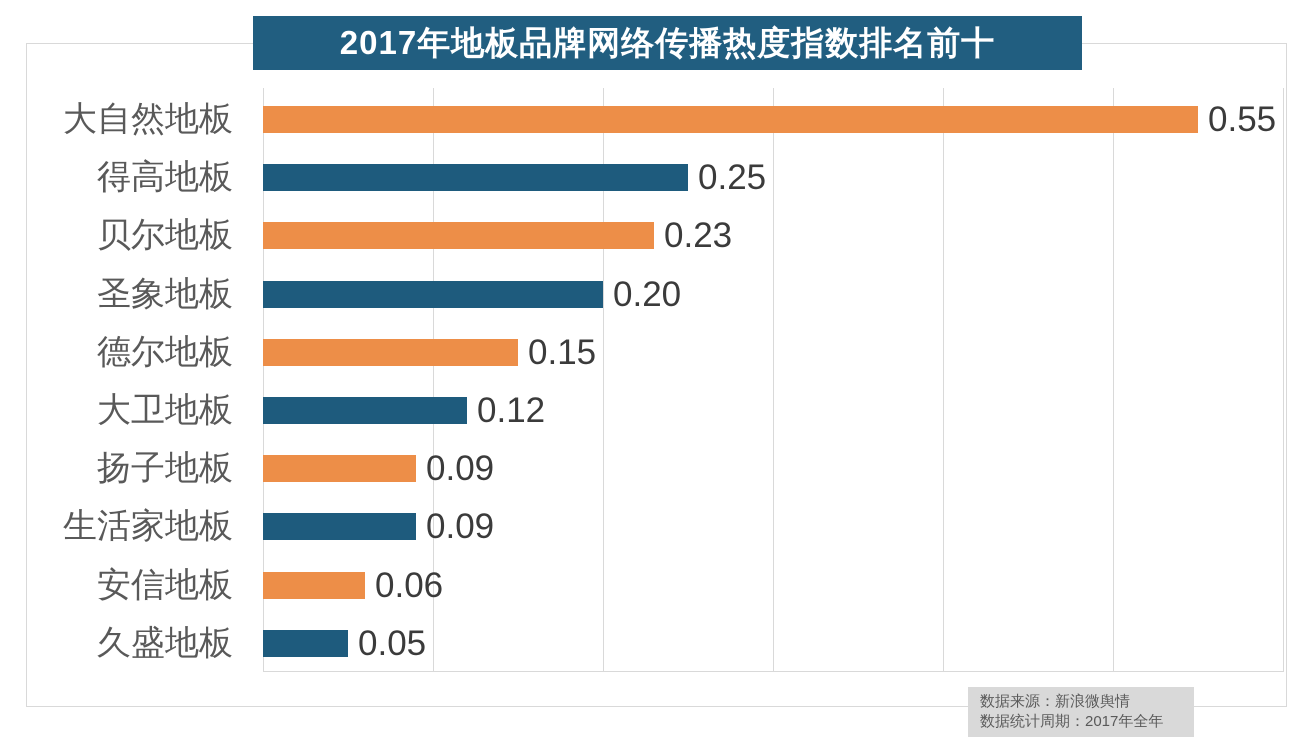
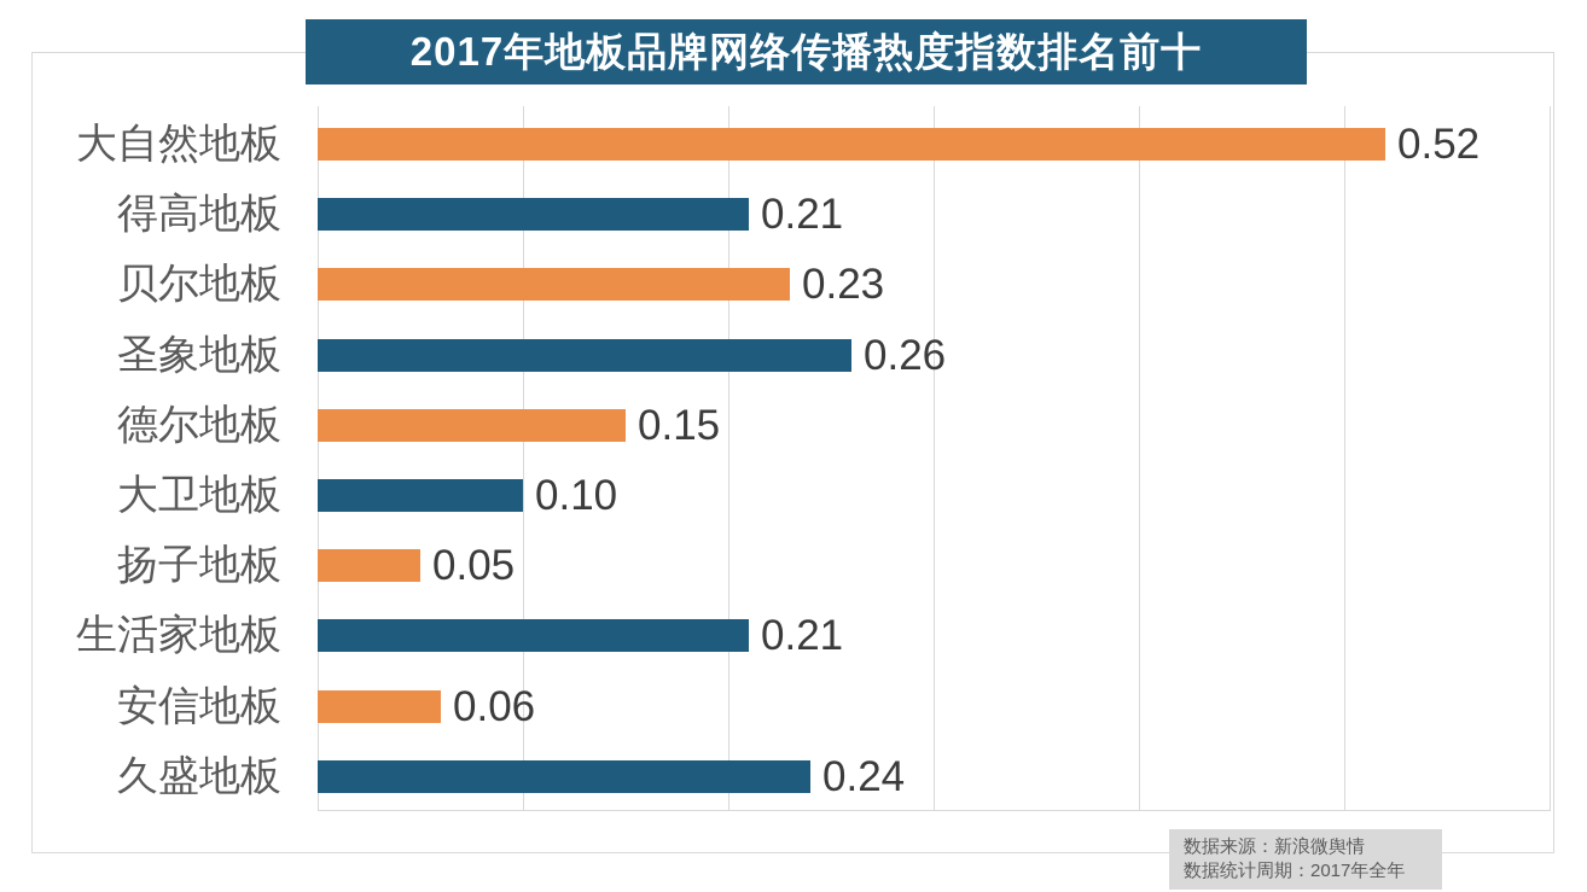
大自然地板: 0.55 -> 0.52
得高地板: 0.25 -> 0.21
圣象地板: 0.20 -> 0.26
大卫地板: 0.12 -> 0.10
扬子地板: 0.09 -> 0.05
生活家地板: 0.09 -> 0.21
久盛地板: 0.05 -> 0.24
